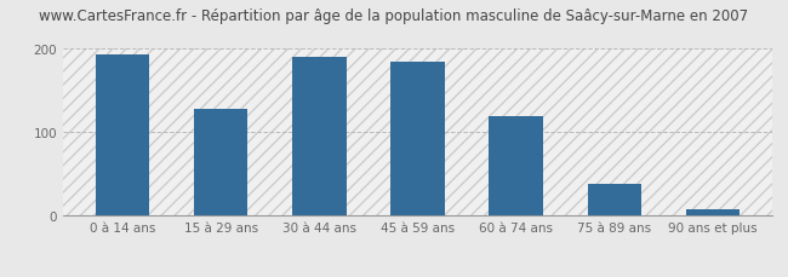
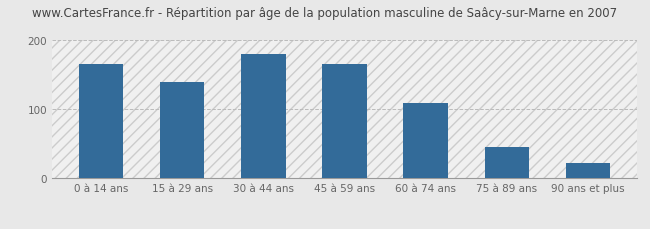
0 à 14 ans: 193 -> 166
15 à 29 ans: 128 -> 140
30 à 44 ans: 190 -> 180
45 à 59 ans: 185 -> 166
60 à 74 ans: 120 -> 110
75 à 89 ans: 38 -> 46
90 ans et plus: 8 -> 22
